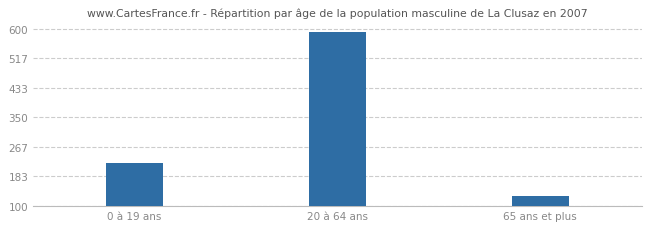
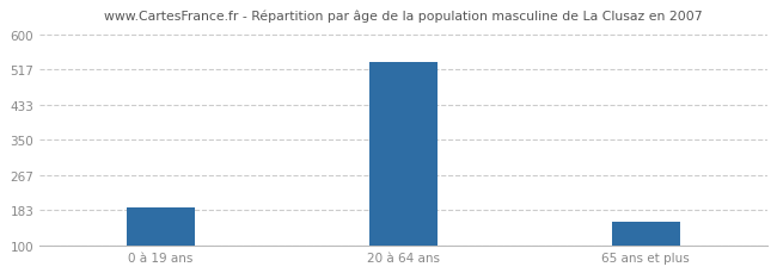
0 à 19 ans: 220 -> 190
20 à 64 ans: 592 -> 535
65 ans et plus: 127 -> 155
